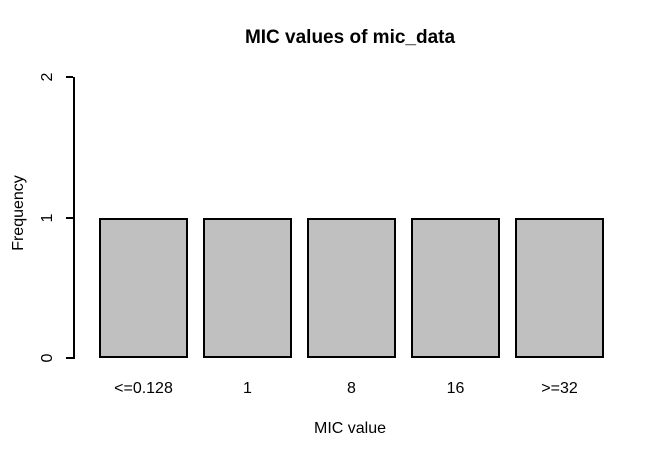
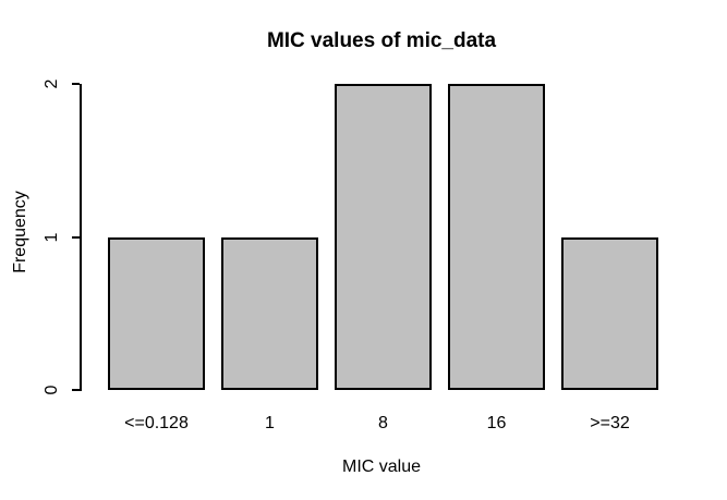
8: 1 -> 2
16: 1 -> 2
